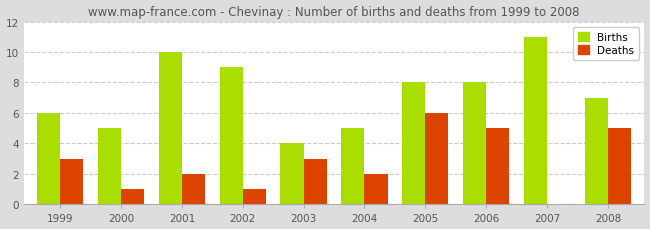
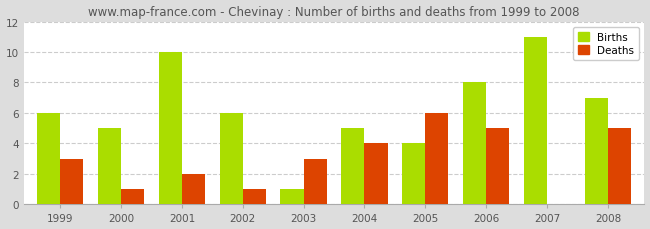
Births/2002: 9 -> 6
Births/2003: 4 -> 1
Deaths/2004: 2 -> 4
Births/2005: 8 -> 4
